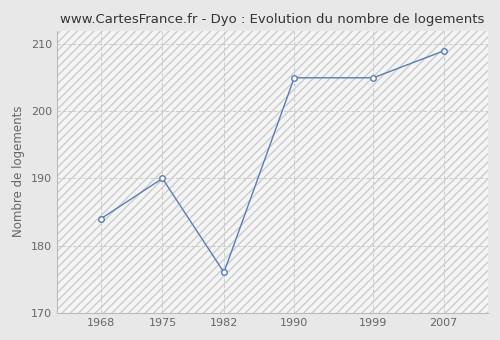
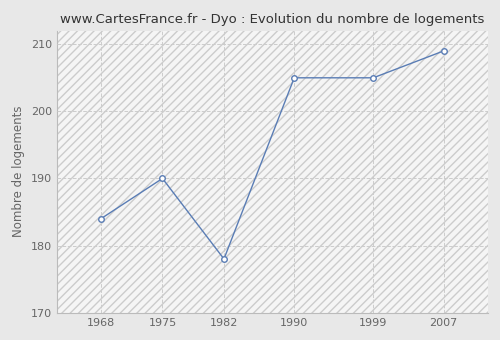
1982: 176 -> 178
